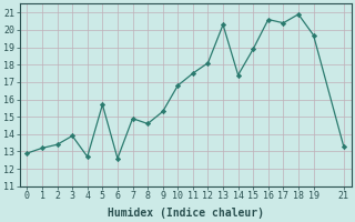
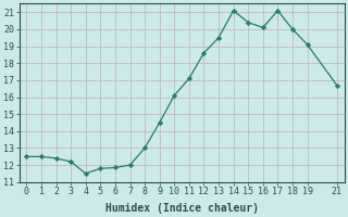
0: 12.9 -> 12.5
1: 13.2 -> 12.5
2: 13.4 -> 12.4
3: 13.9 -> 12.2
4: 12.7 -> 11.5
5: 15.7 -> 11.8
6: 12.6 -> 11.8
7: 14.9 -> 12.0
8: 14.6 -> 13.0
9: 15.3 -> 14.5
10: 16.8 -> 16.1
11: 17.5 -> 17.1
12: 18.1 -> 18.6
13: 20.3 -> 19.5
14: 17.4 -> 21.1
15: 18.9 -> 20.4
16: 20.6 -> 20.1
17: 20.4 -> 21.1
18: 20.9 -> 20.0
19: 19.7 -> 19.1
21: 13.3 -> 16.7
